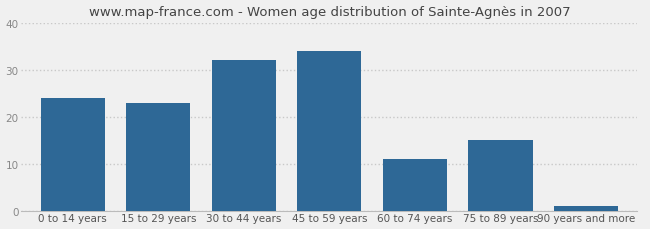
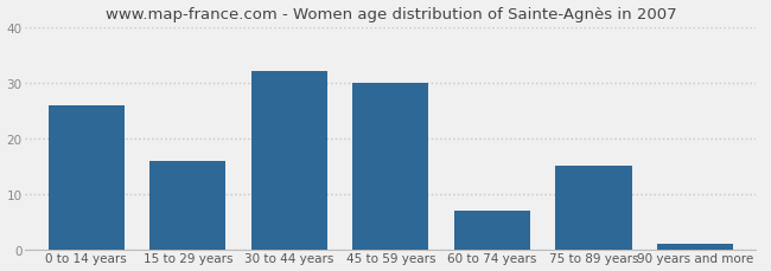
0 to 14 years: 24 -> 26
15 to 29 years: 23 -> 16
45 to 59 years: 34 -> 30
60 to 74 years: 11 -> 7
